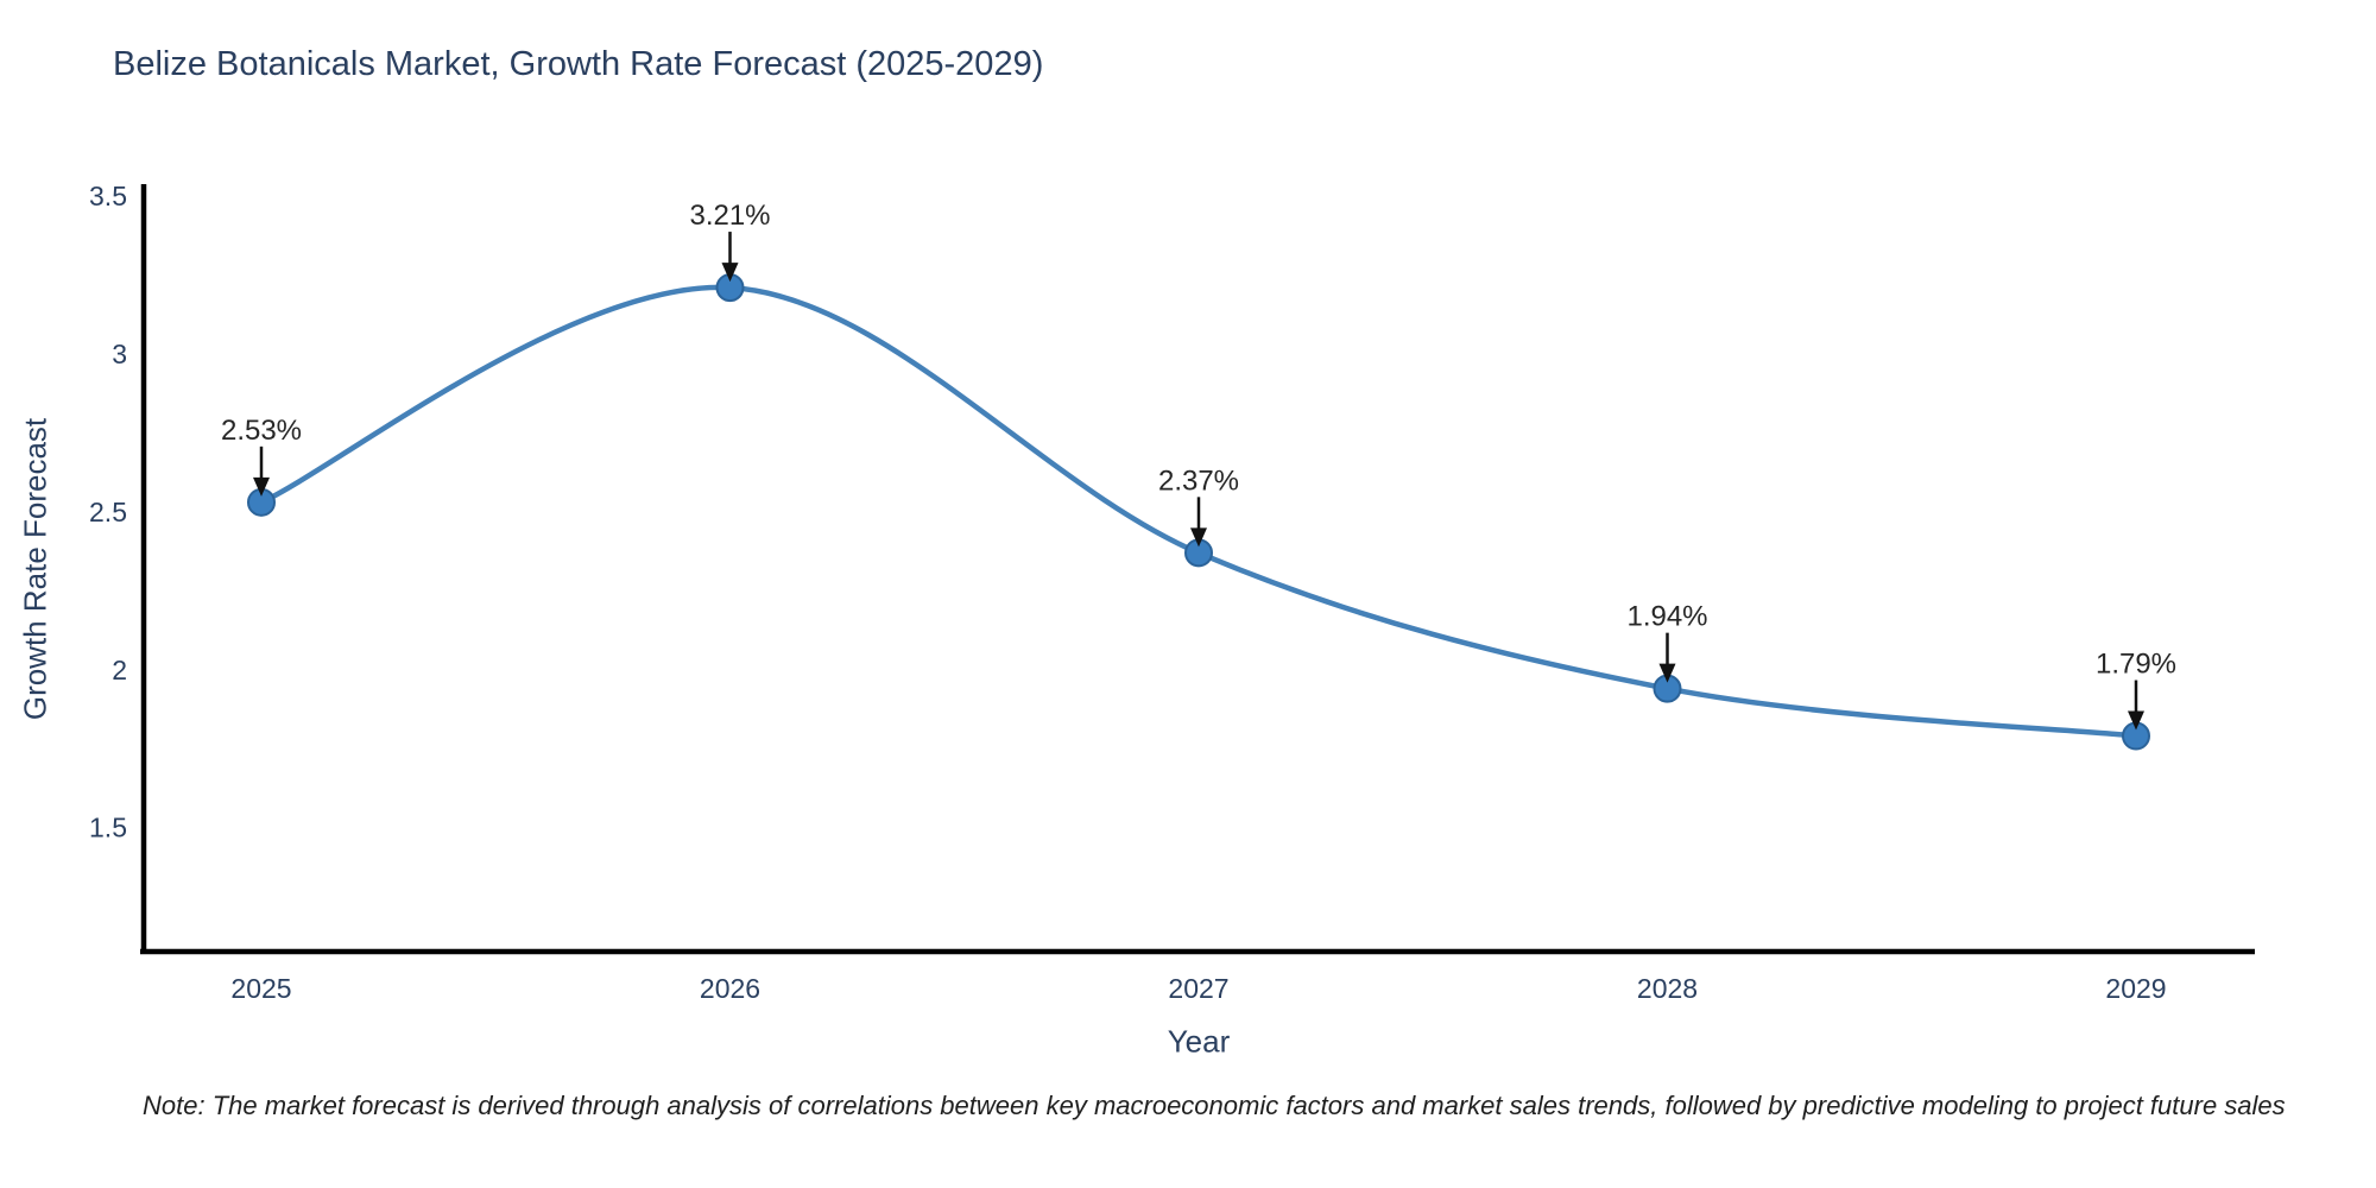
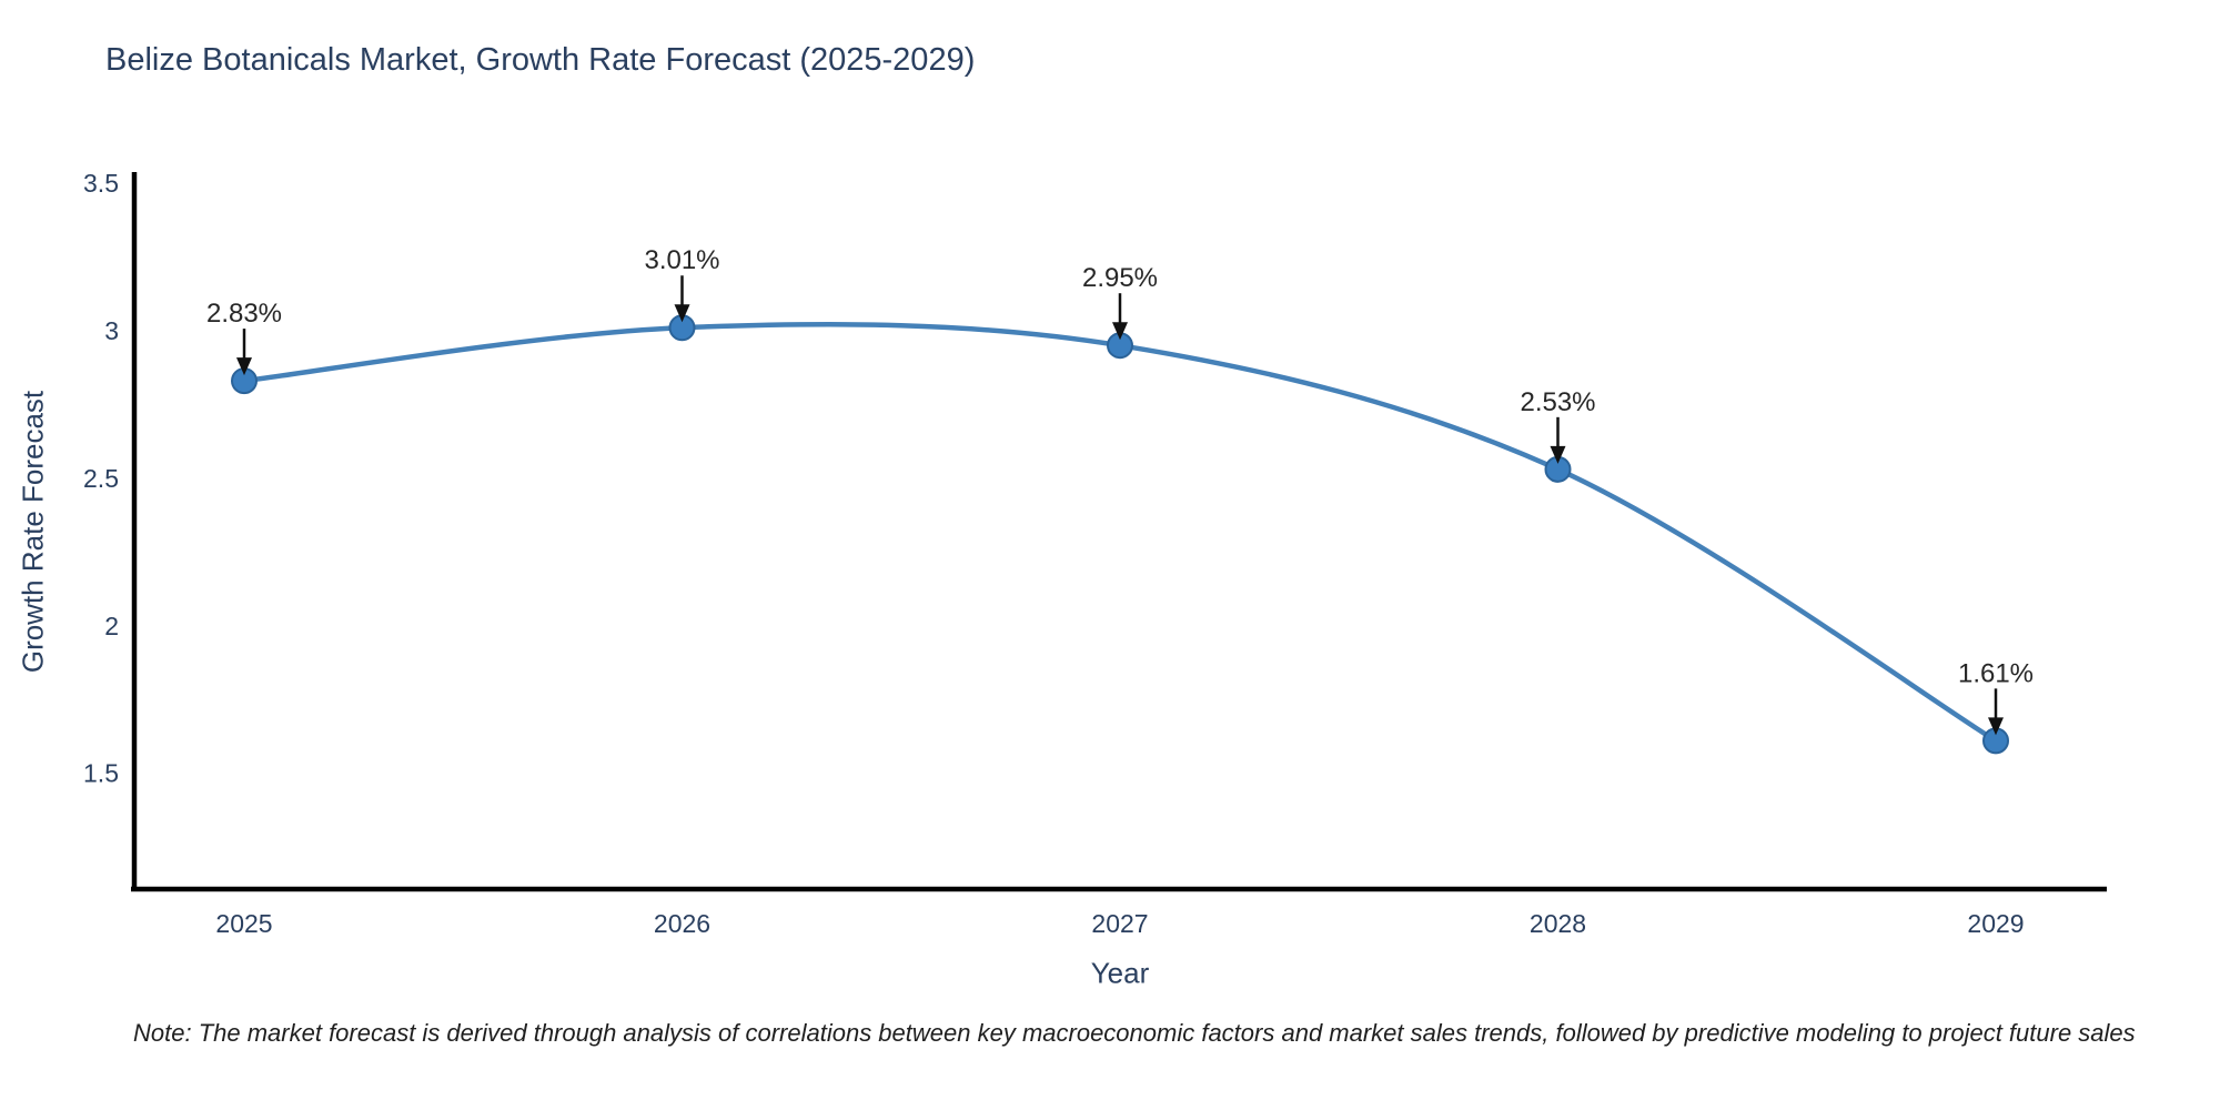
2025: 2.53% -> 2.83%
2026: 3.21% -> 3.01%
2027: 2.37% -> 2.95%
2028: 1.94% -> 2.53%
2029: 1.79% -> 1.61%
